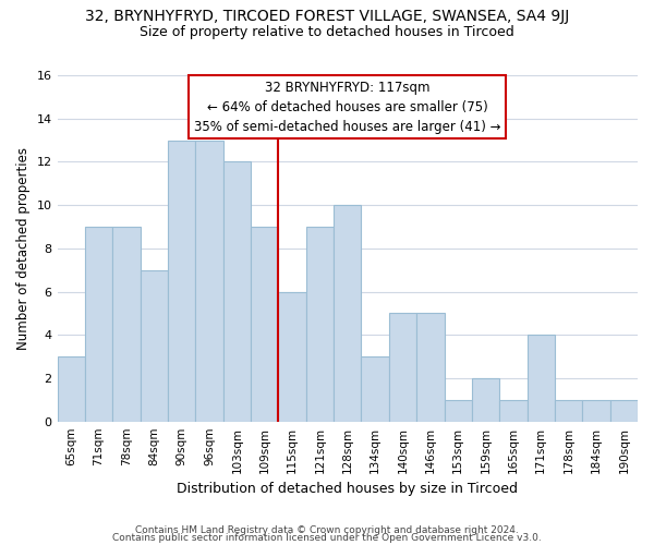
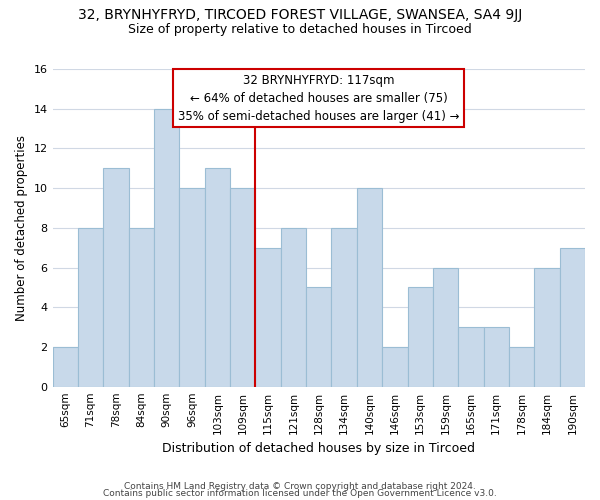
65sqm: 3 -> 2
71sqm: 9 -> 8
78sqm: 9 -> 11
84sqm: 7 -> 8
90sqm: 13 -> 14
96sqm: 13 -> 10
103sqm: 12 -> 11
109sqm: 9 -> 10
115sqm: 6 -> 7
121sqm: 9 -> 8
128sqm: 10 -> 5
134sqm: 3 -> 8
140sqm: 5 -> 10
146sqm: 5 -> 2
153sqm: 1 -> 5
159sqm: 2 -> 6
165sqm: 1 -> 3
171sqm: 4 -> 3
178sqm: 1 -> 2
184sqm: 1 -> 6
190sqm: 1 -> 7
